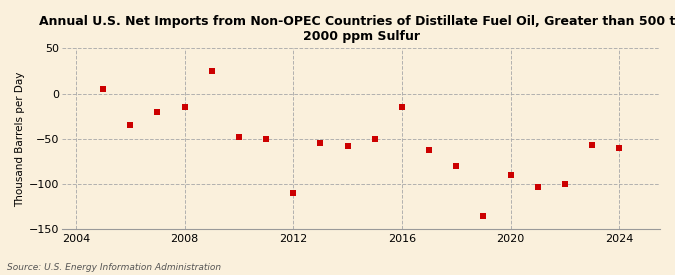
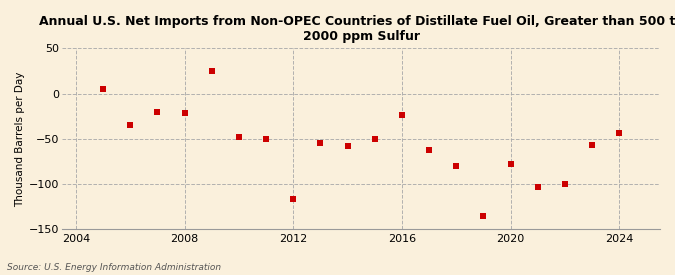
2008: -15 -> -22
2012: -110 -> -116
2016: -15 -> -24
2020: -90 -> -78
2024: -60 -> -44
